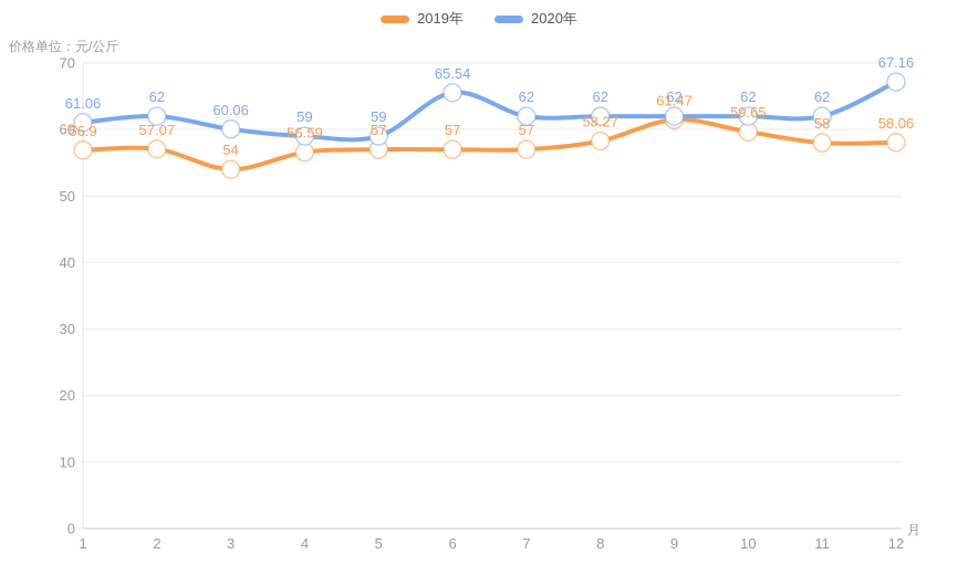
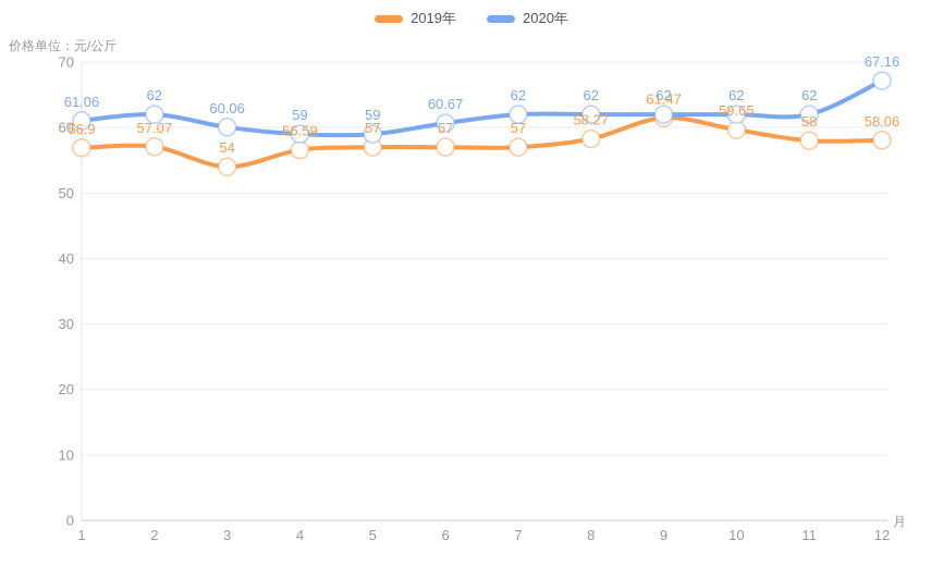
2020年/6: 65.54 -> 60.67
